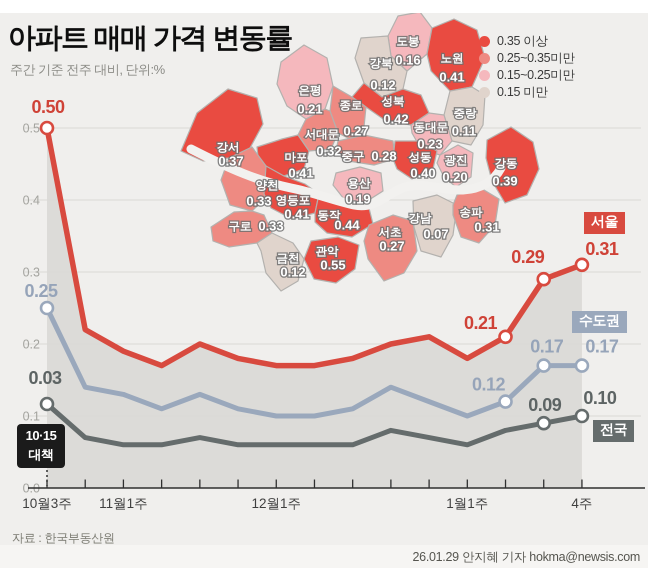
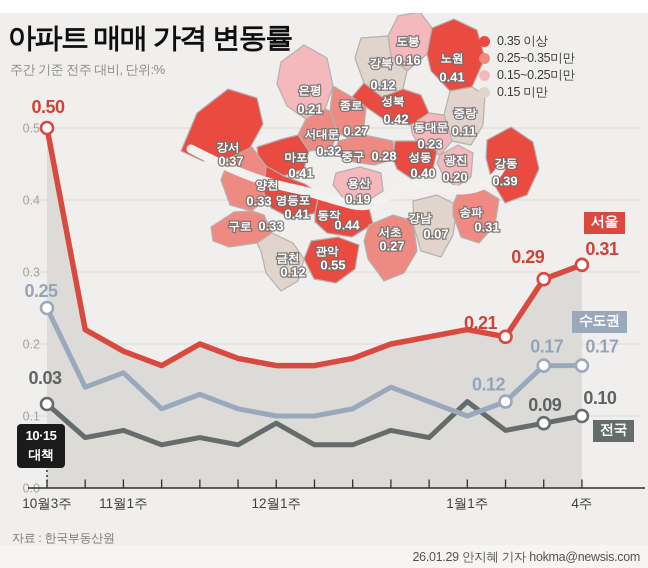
수도권/11월1주: 0.13 -> 0.16
전국/11월1주: 0.06 -> 0.08
전국/12월1주: 0.06 -> 0.09
서울/1월1주: 0.18 -> 0.22
전국/1월1주: 0.06 -> 0.12
